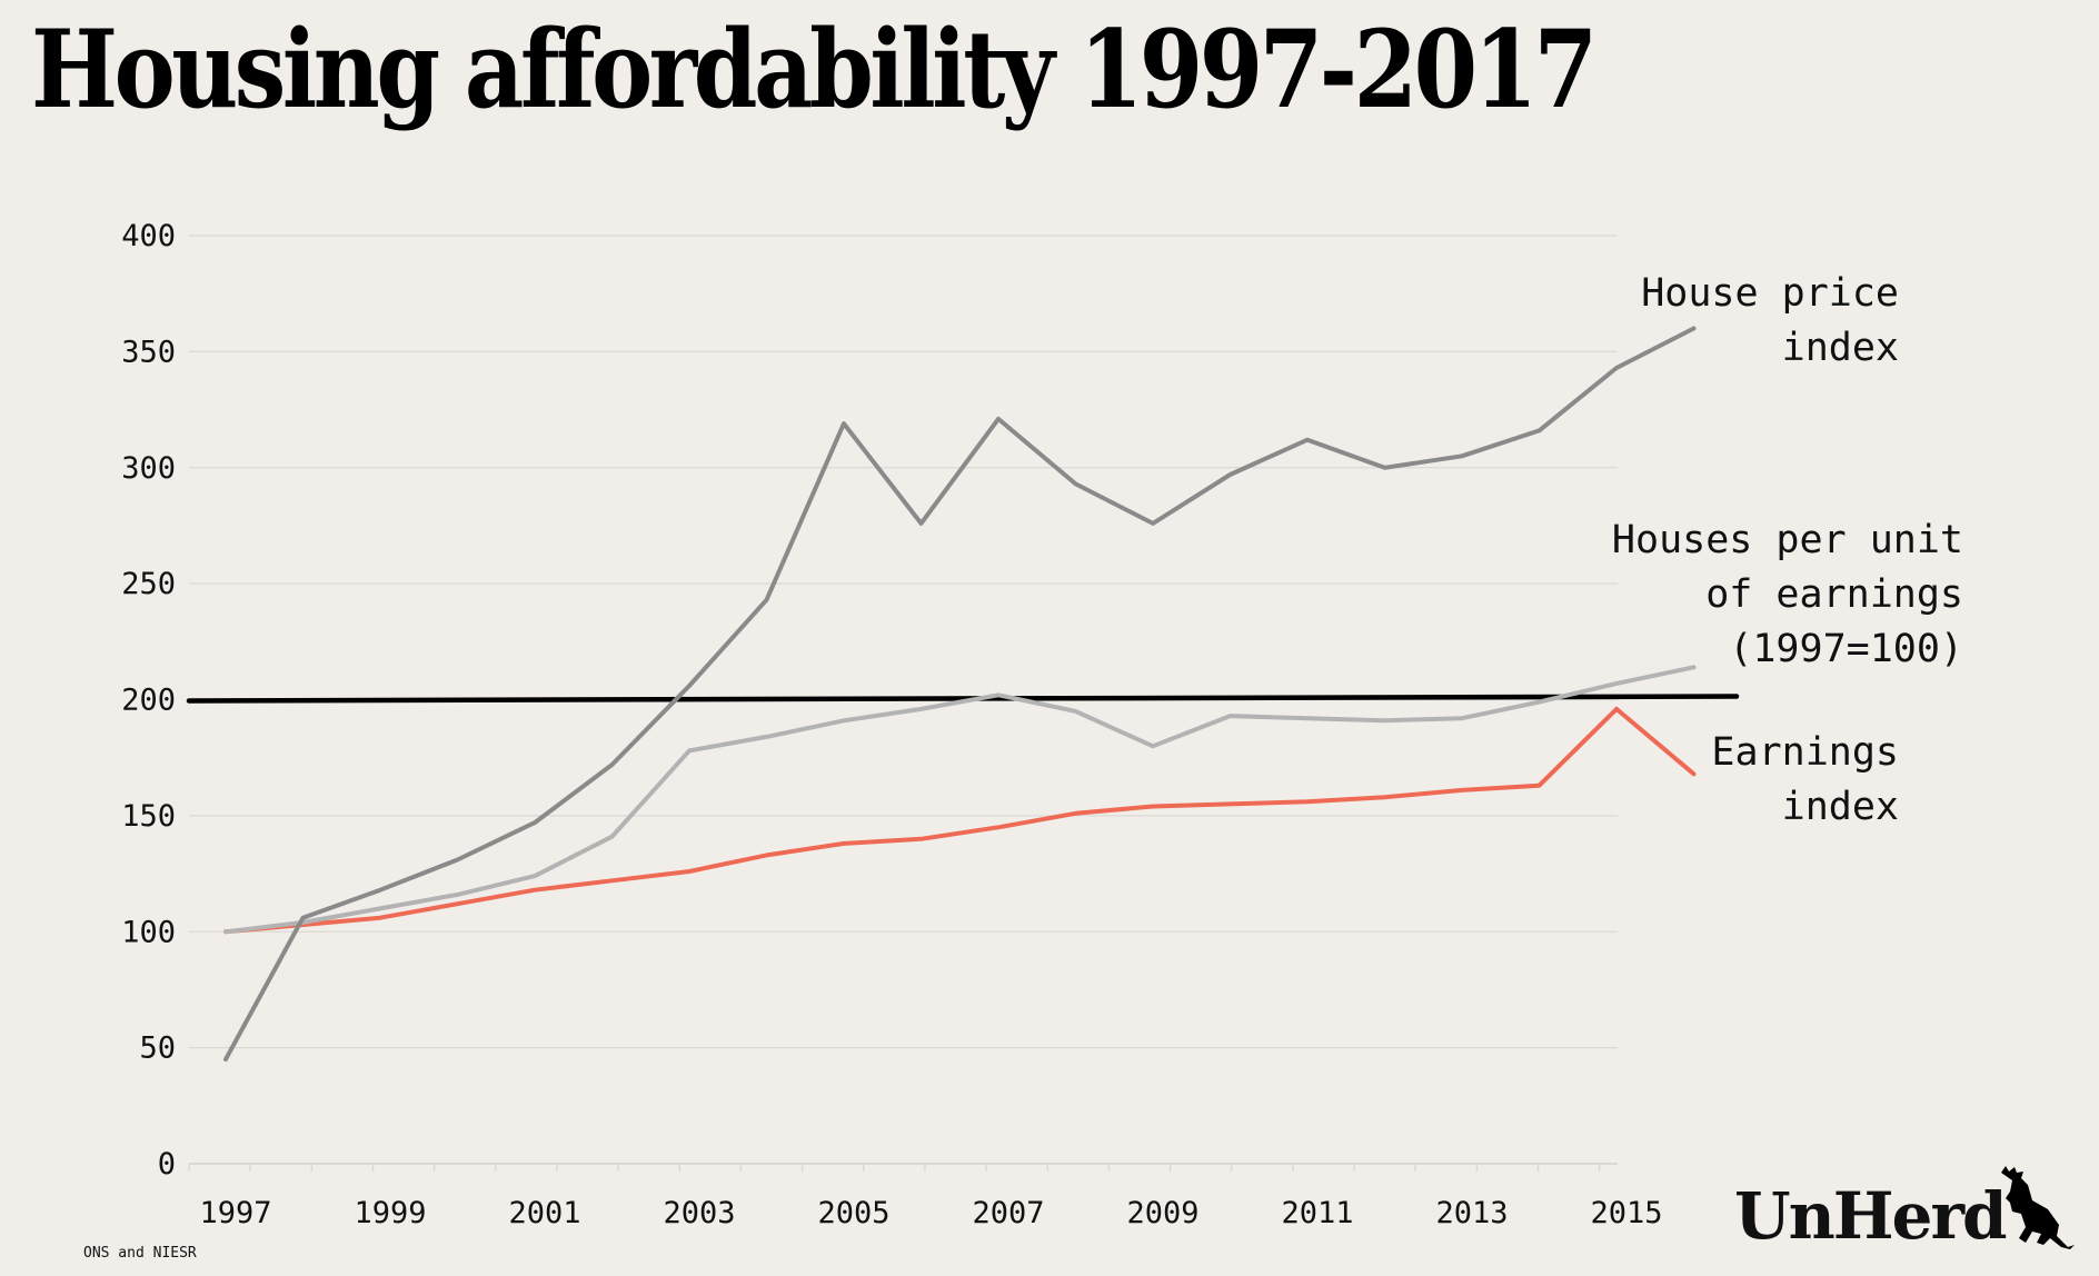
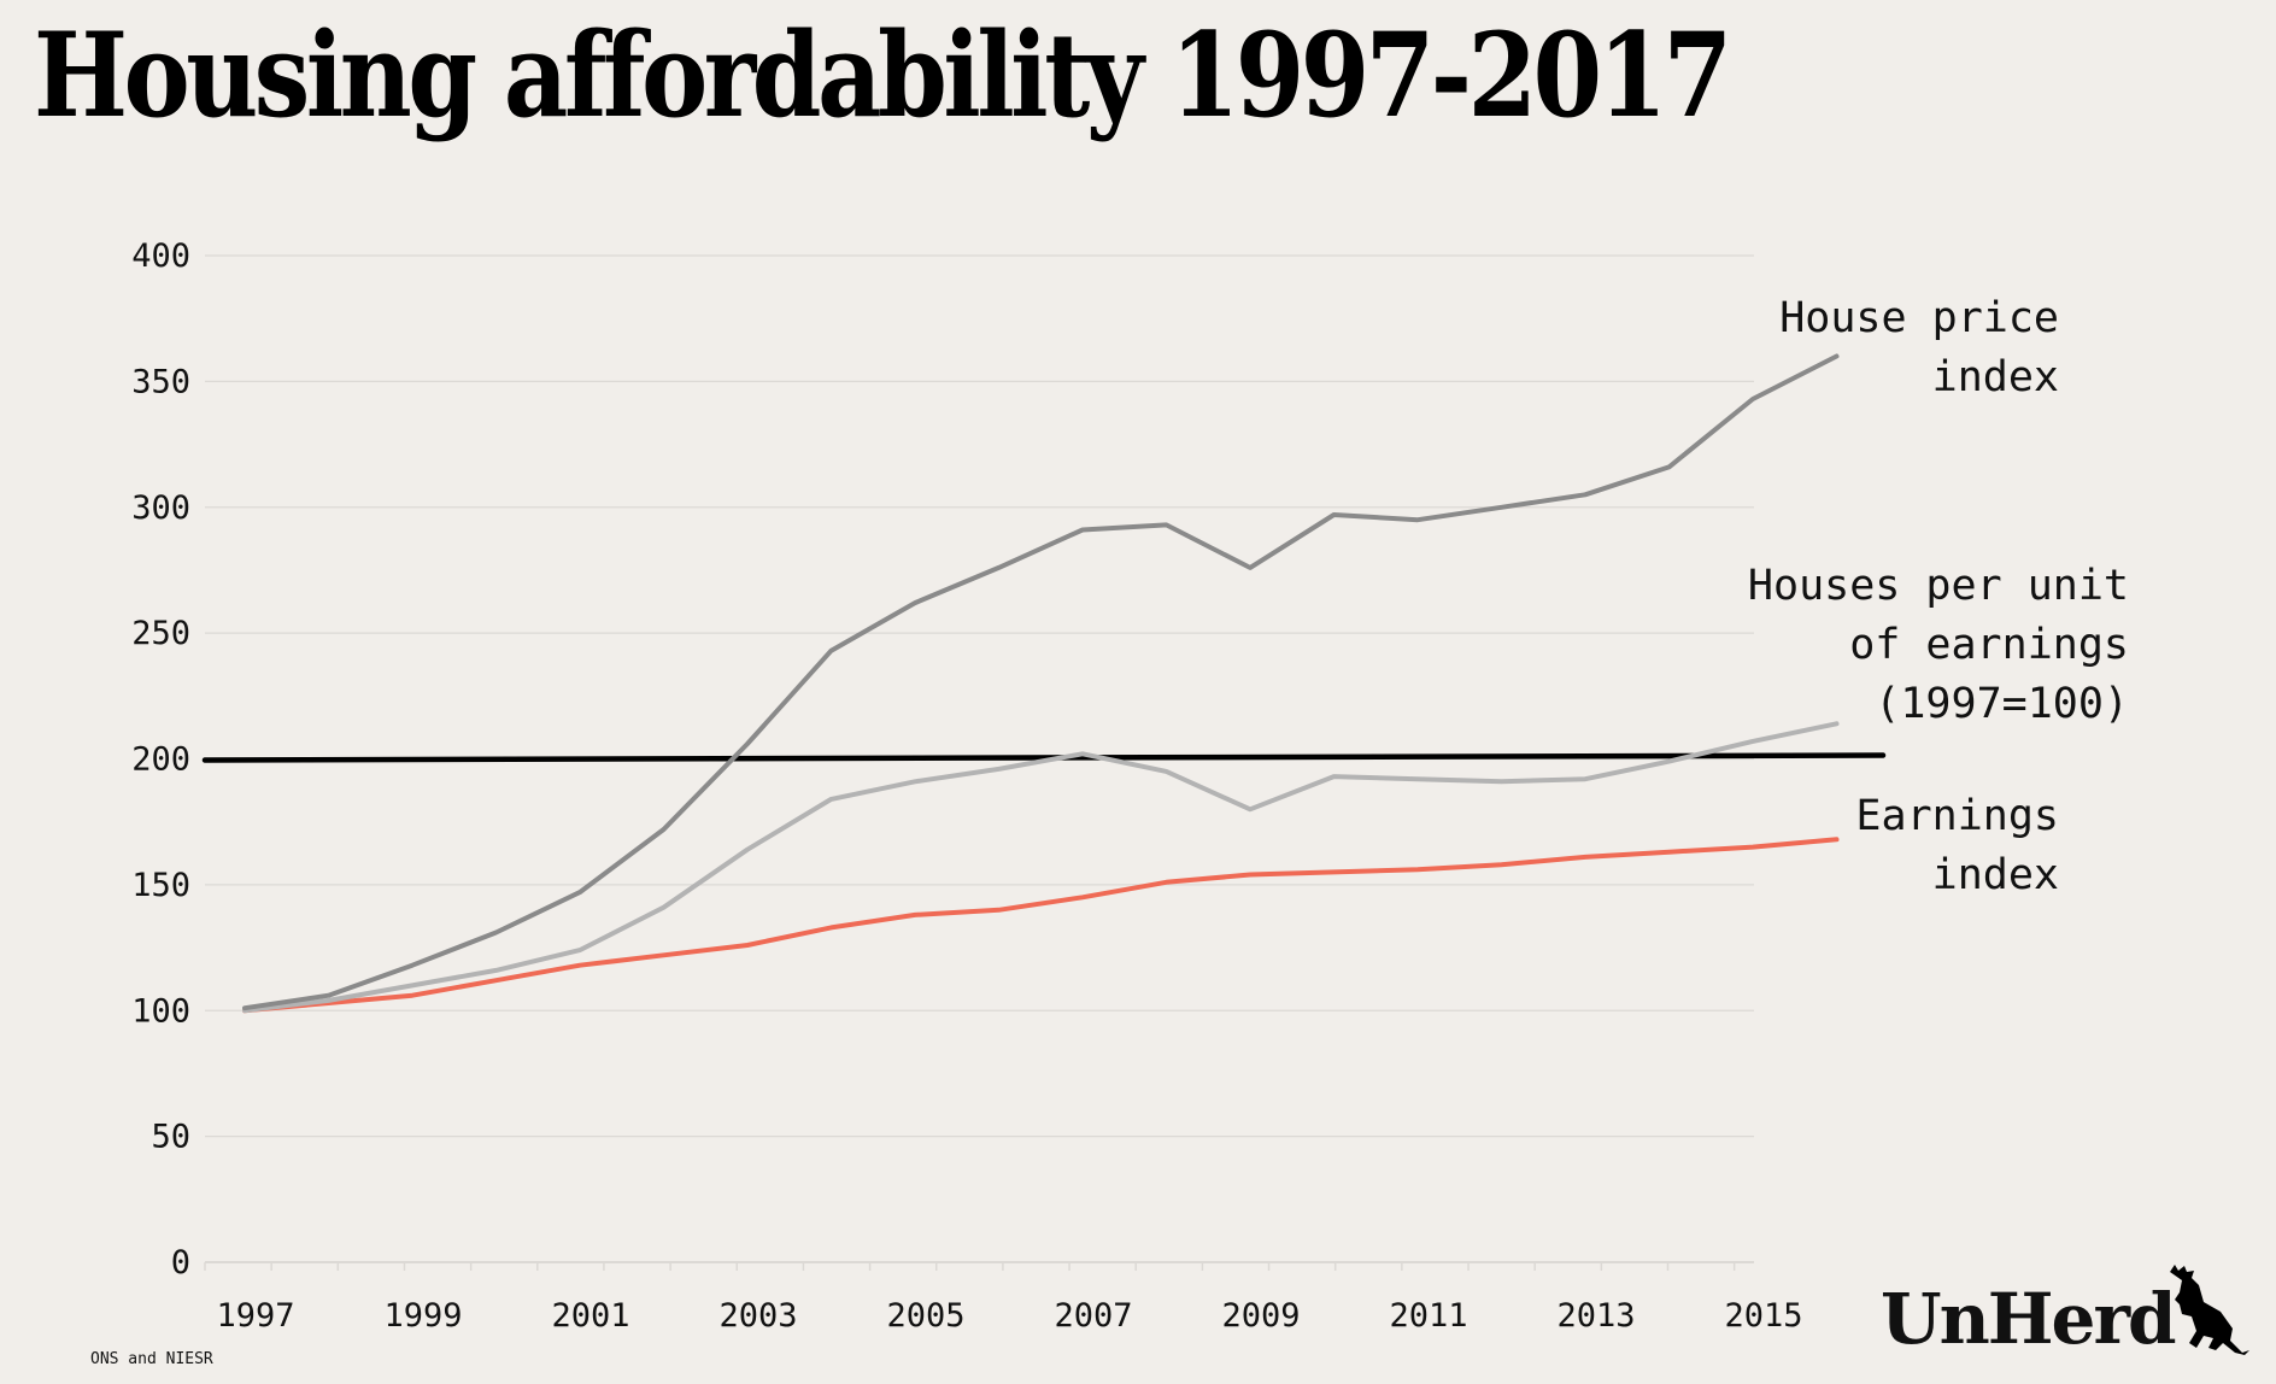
House price index/1997: 45 -> 101
Houses per unit of earnings (1997=100)/2003: 178 -> 164
House price index/2005: 319 -> 262
House price index/2007: 321 -> 291
House price index/2011: 312 -> 295
Earnings index/2015: 196 -> 165
